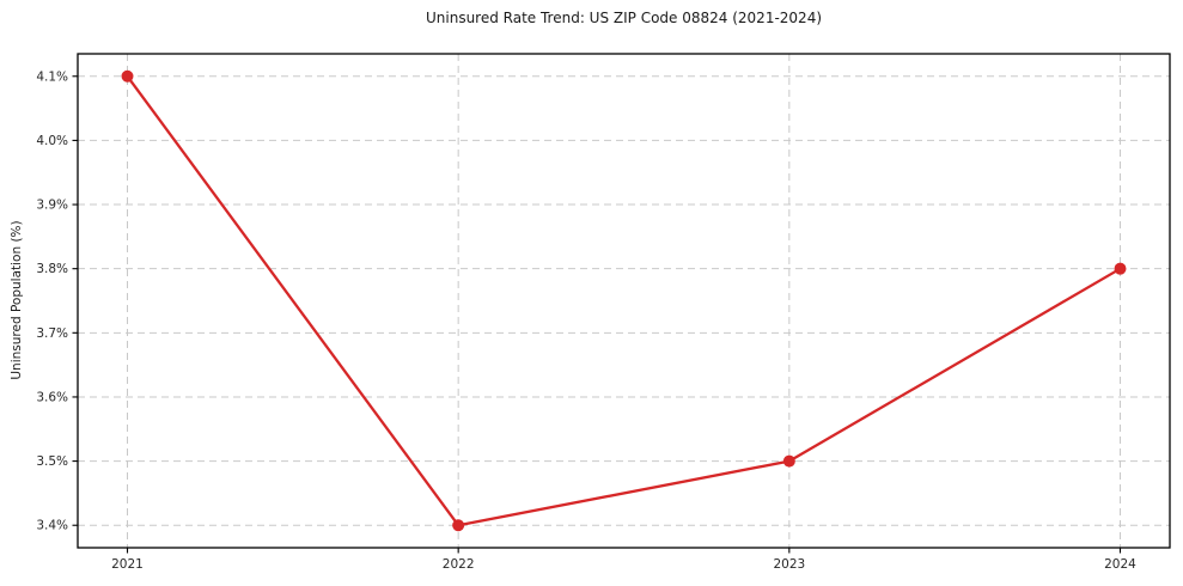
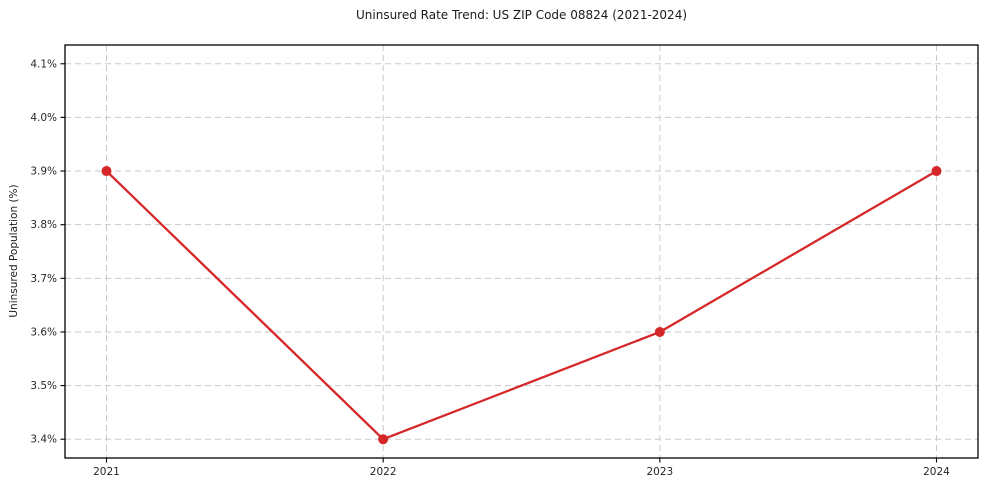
2021: 4.1% -> 3.9%
2023: 3.5% -> 3.6%
2024: 3.8% -> 3.9%
